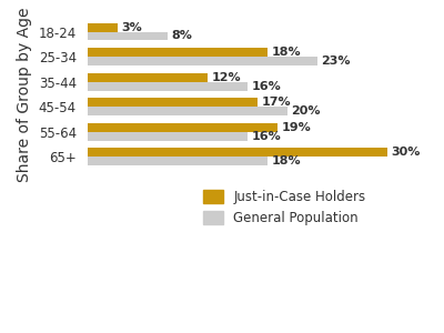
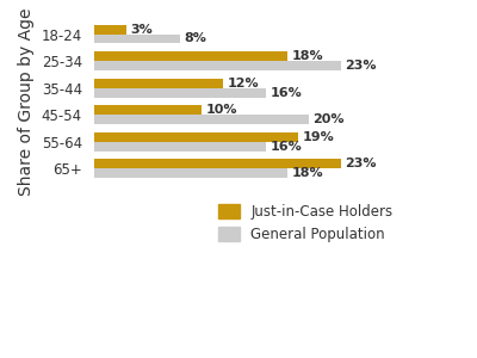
Just-in-Case Holders/45-54: 17% -> 10%
Just-in-Case Holders/65+: 30% -> 23%
